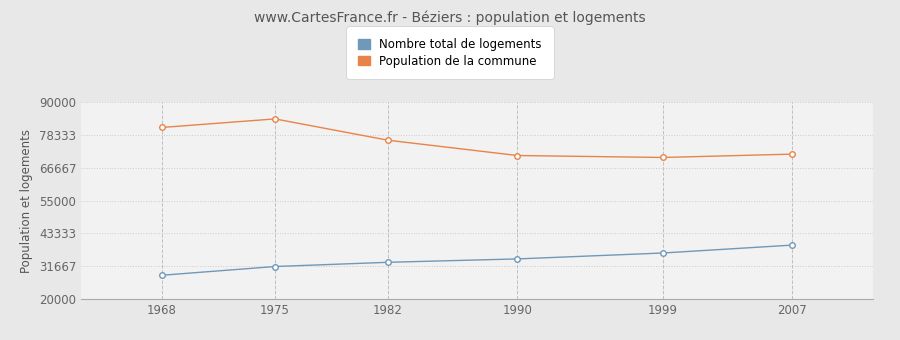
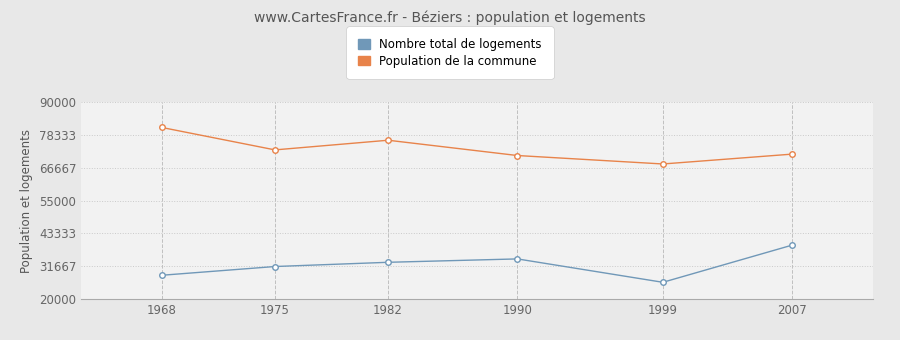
Population de la commune/1975: 84000 -> 73000
Nombre total de logements/1999: 36400 -> 26000
Population de la commune/1999: 70300 -> 68000
